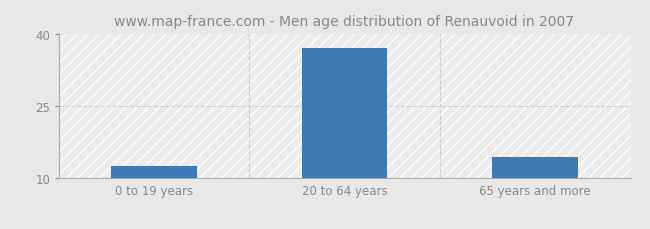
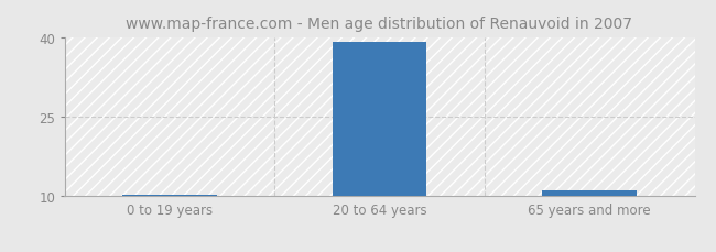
0 to 19 years: 12.5 -> 10.3
20 to 64 years: 37.0 -> 39.0
65 years and more: 14.5 -> 11.2
